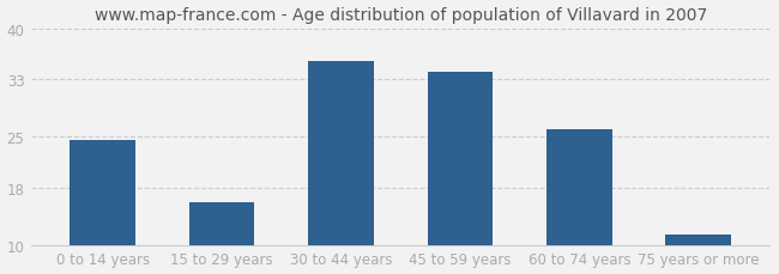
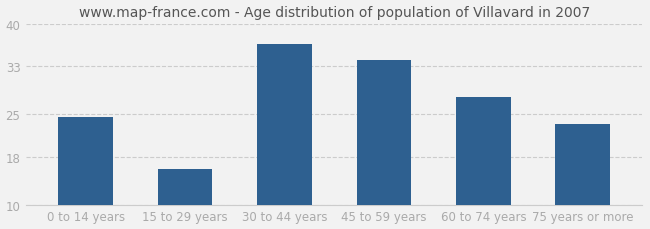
30 to 44 years: 35.5 -> 36.6
60 to 74 years: 26.0 -> 27.8
75 years or more: 11.5 -> 23.4
